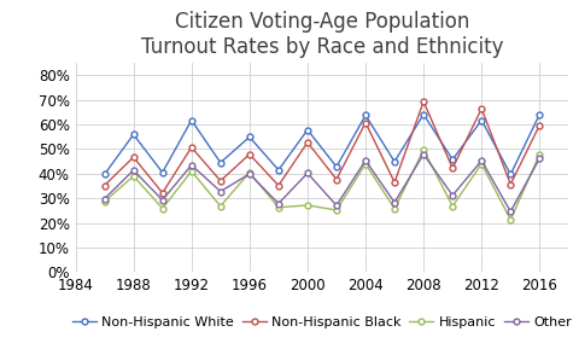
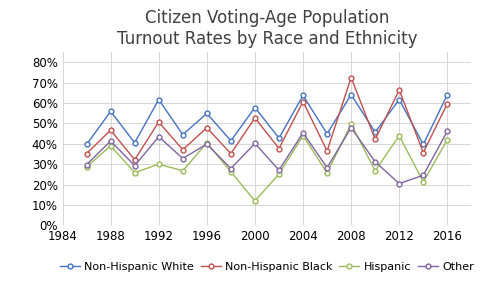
Hispanic/1992: 41.0% -> 30.0%
Hispanic/2000: 27.2% -> 12.0%
Non-Hispanic Black/2008: 69.3% -> 72.5%
Other/2012: 45.3% -> 20.5%
Hispanic/2016: 47.8% -> 42.0%
